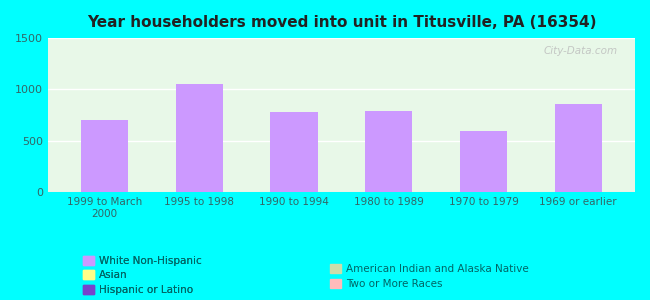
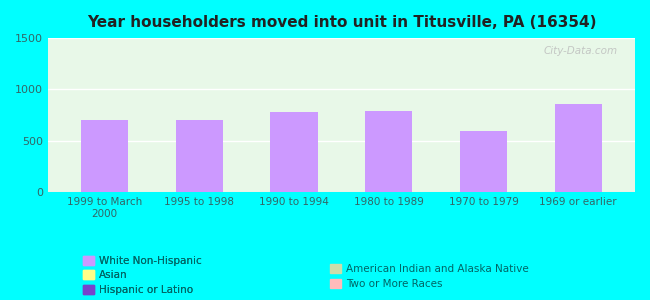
1995 to 1998: 1050 -> 700
